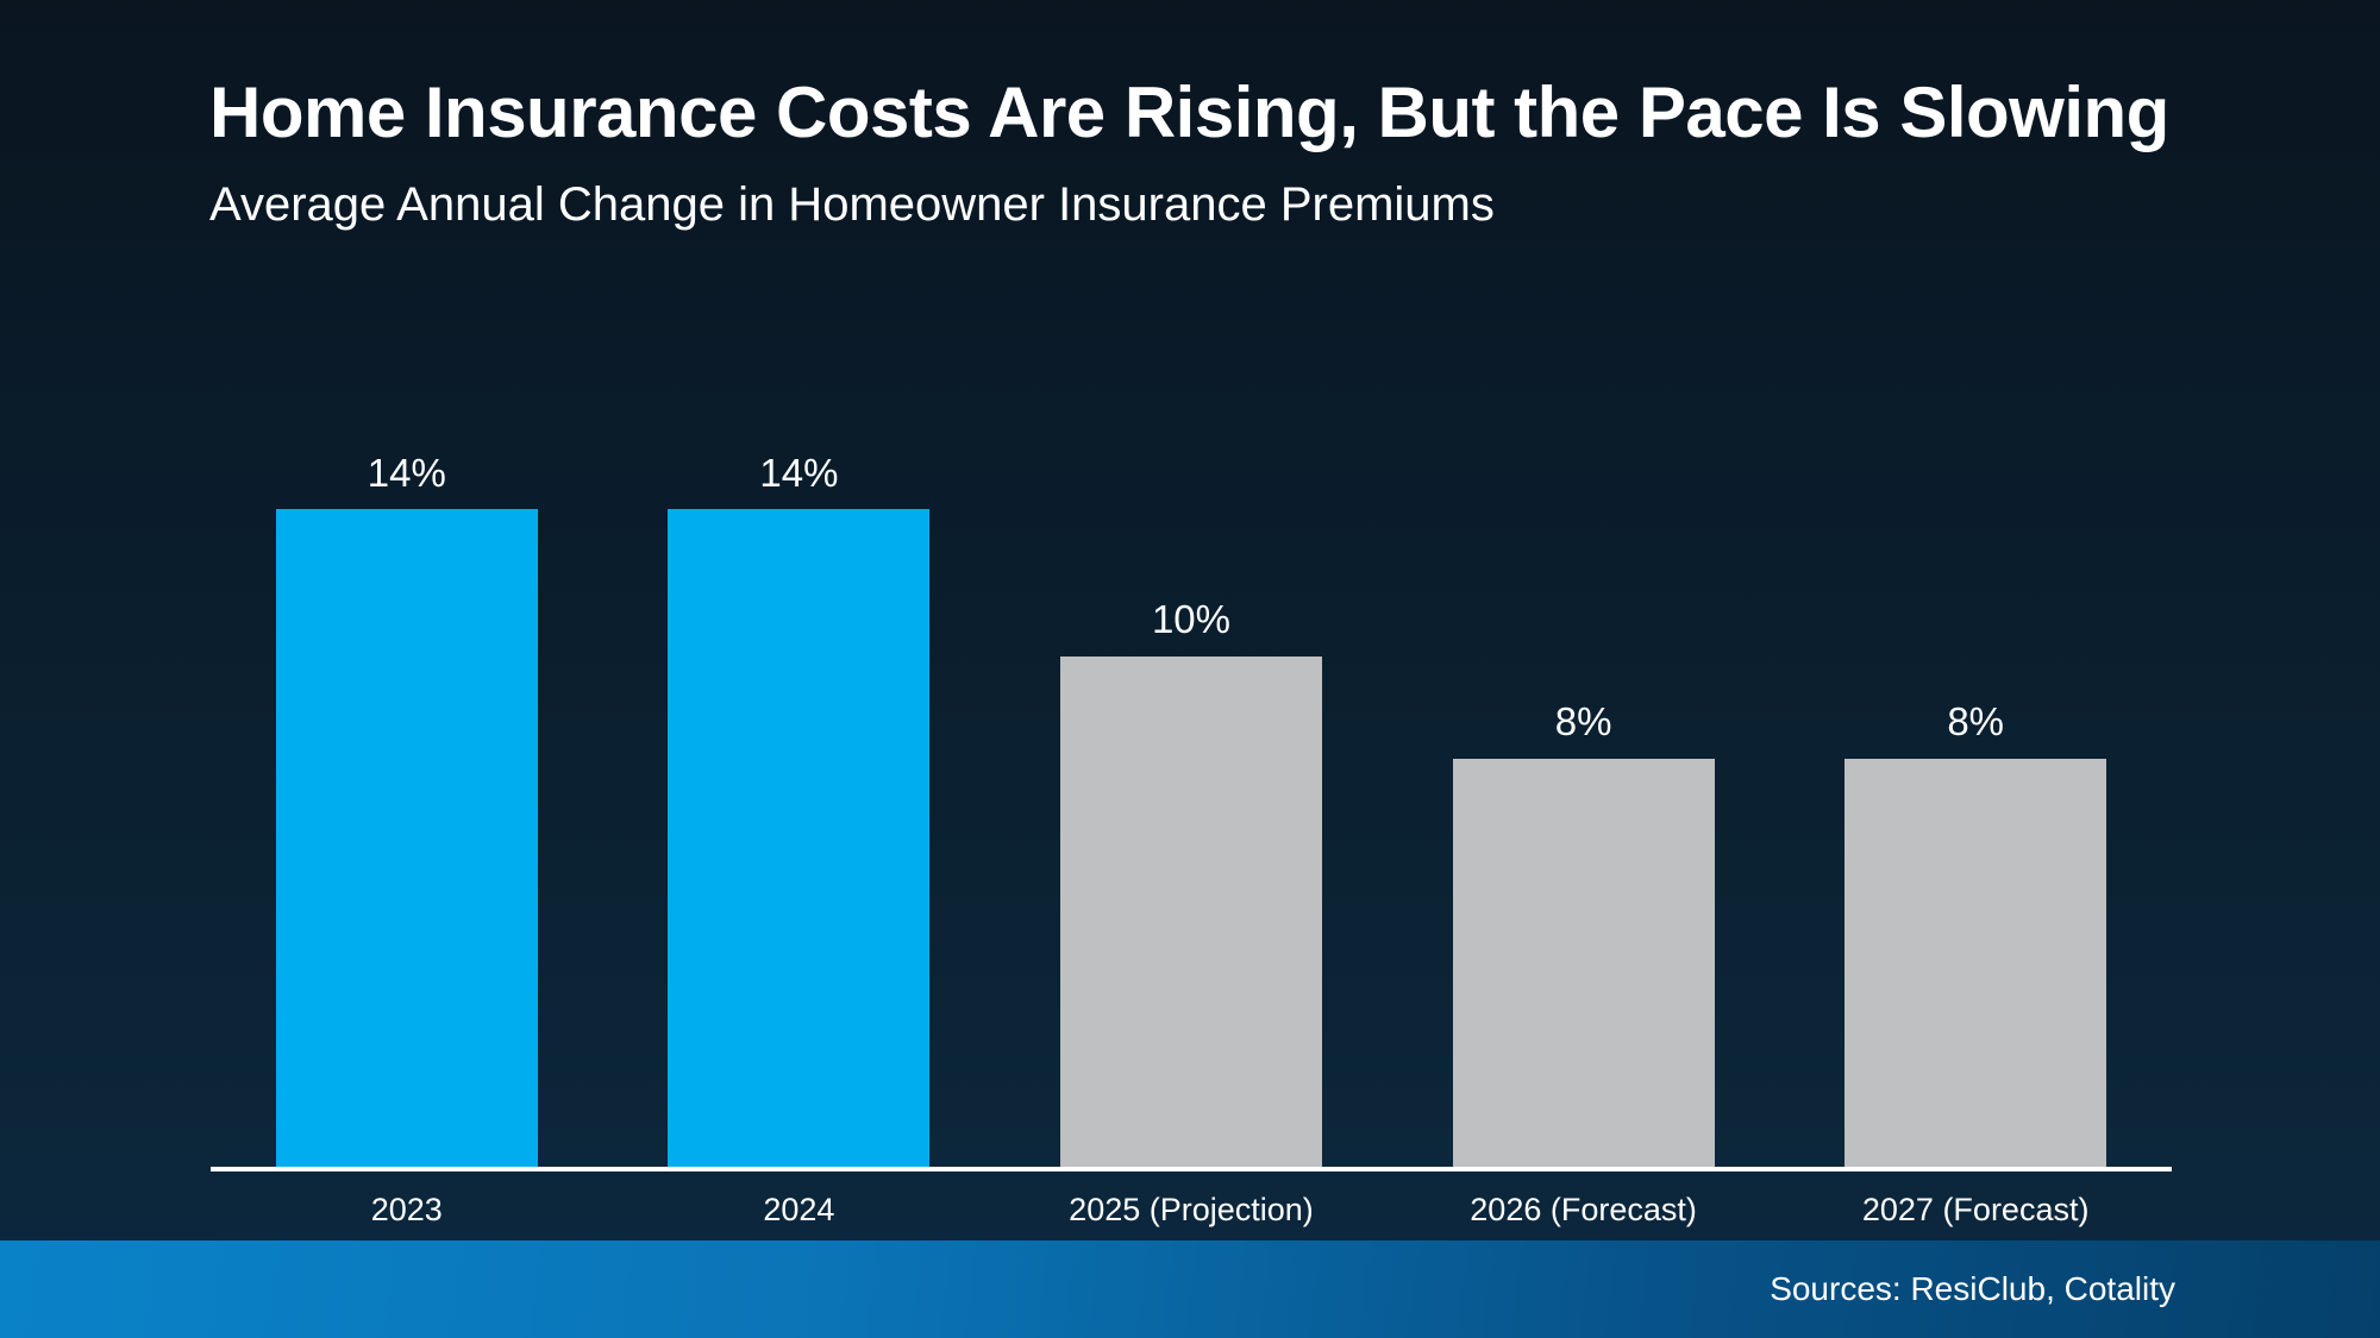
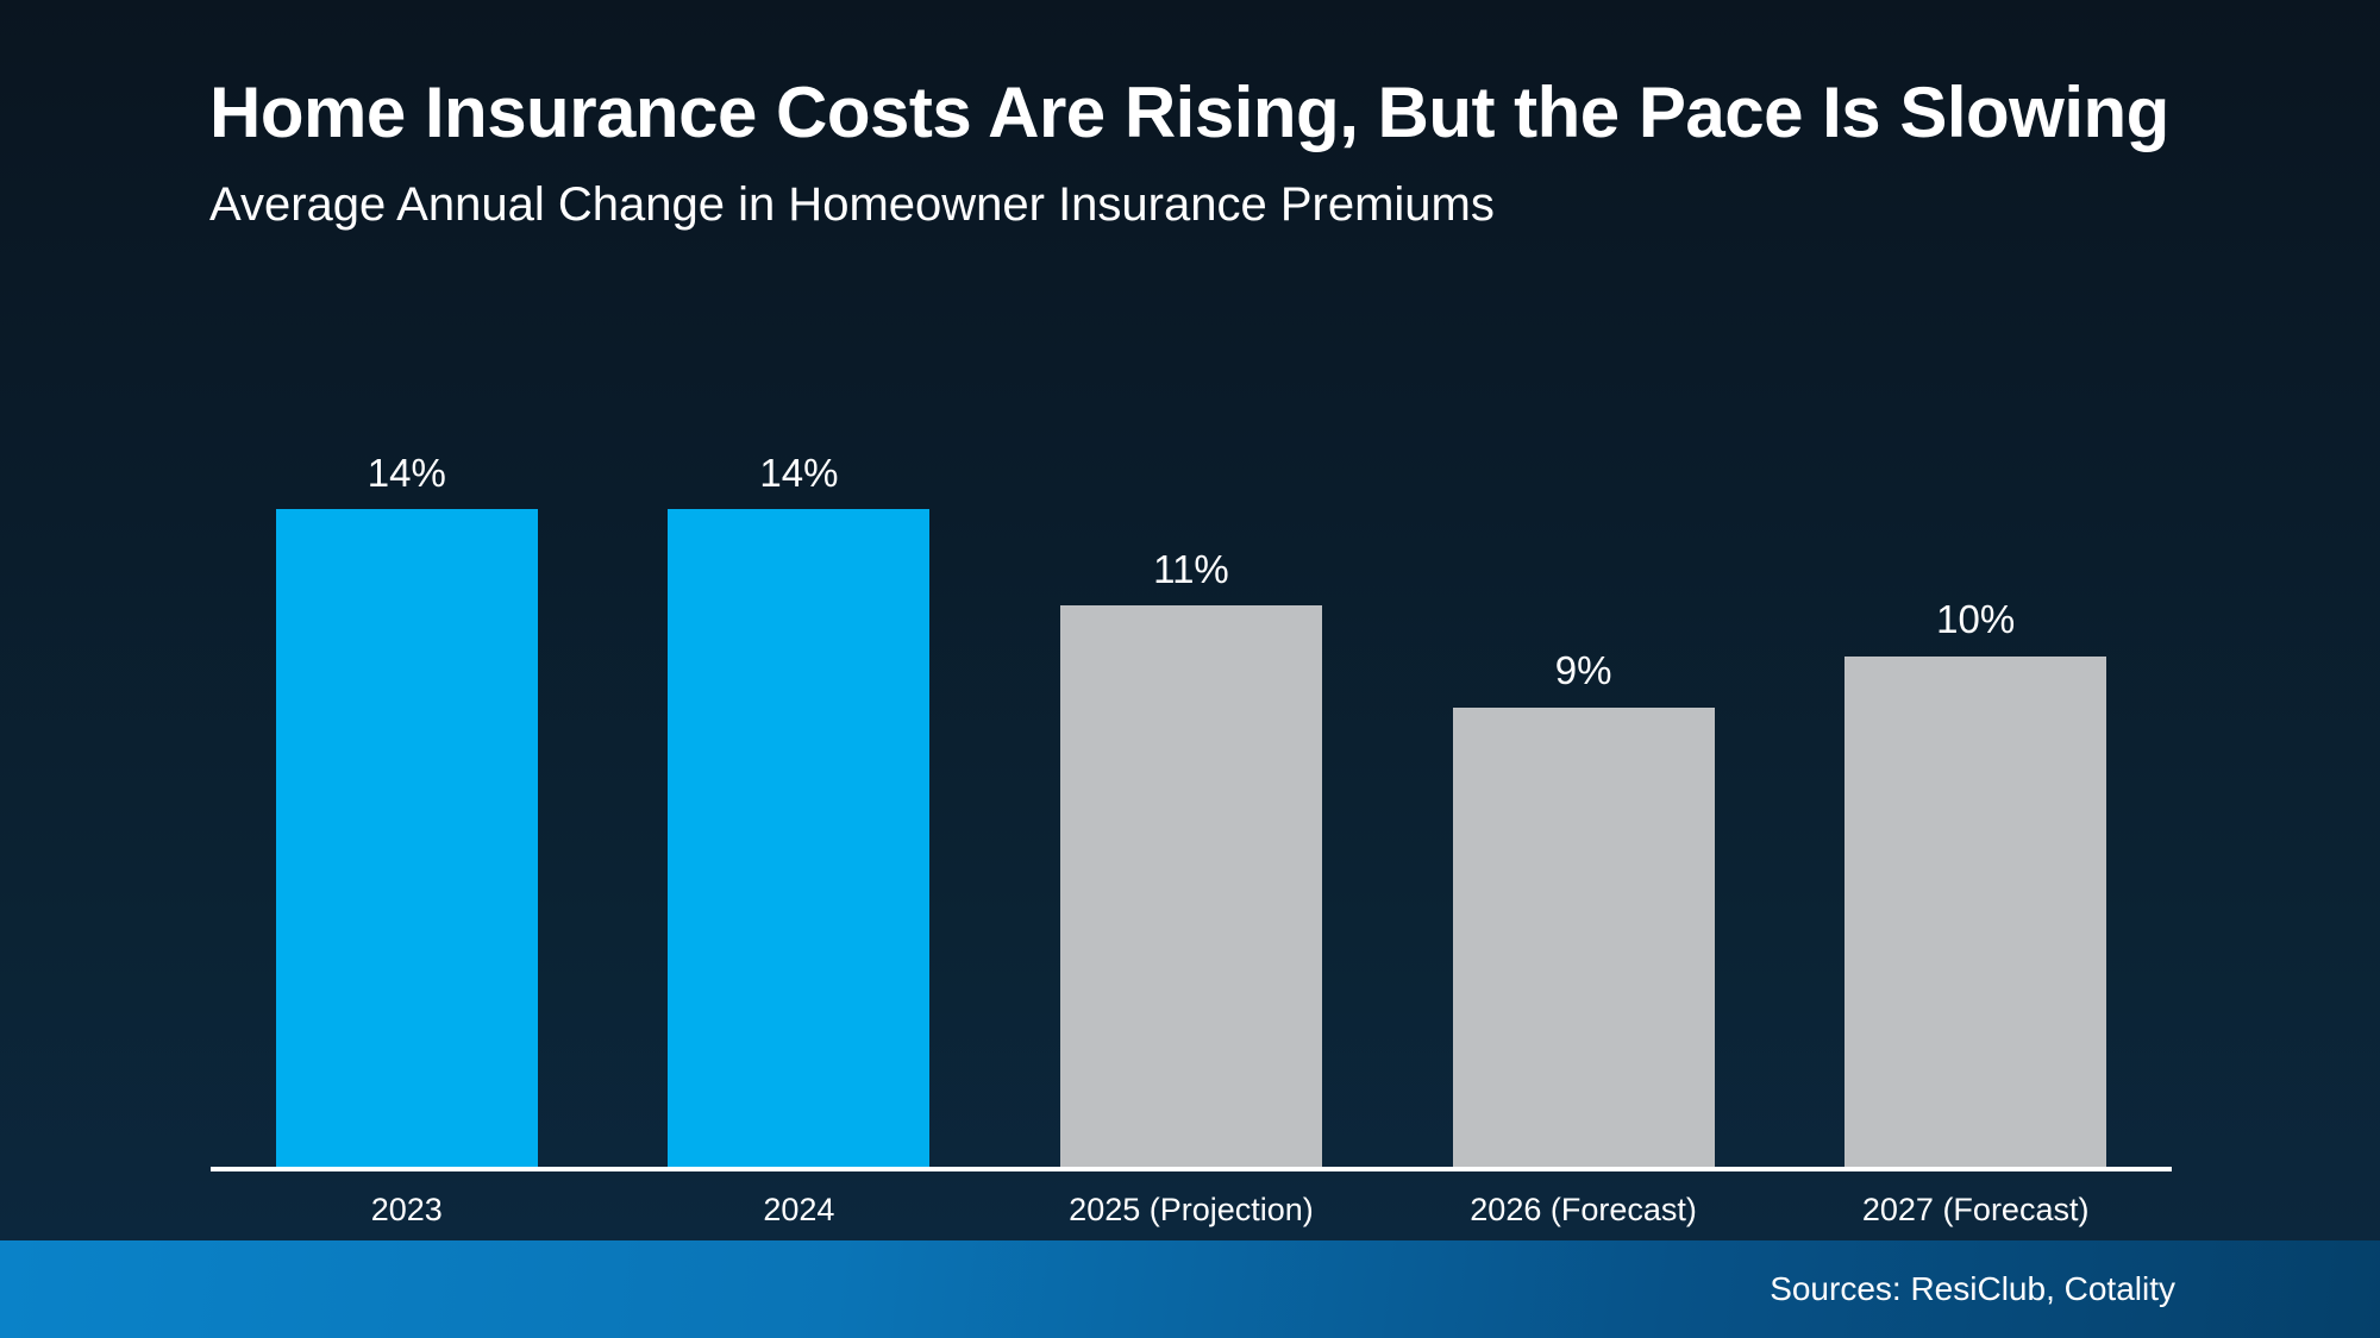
2025 (Projection): 10% -> 11%
2026 (Forecast): 8% -> 9%
2027 (Forecast): 8% -> 10%
